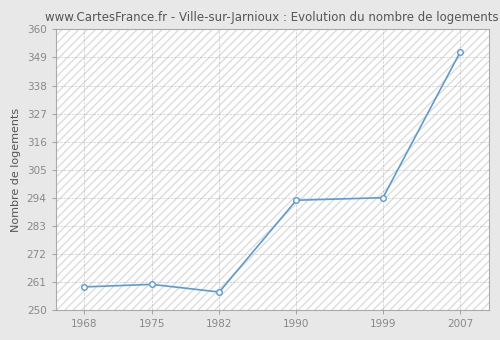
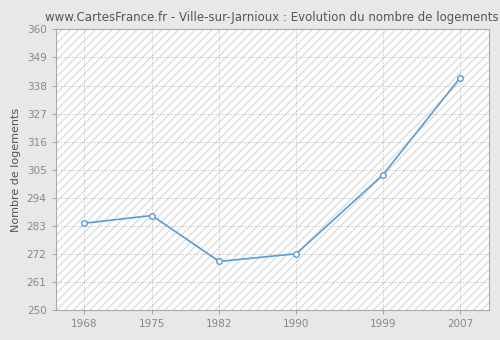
1968: 259 -> 284
1975: 260 -> 287
1982: 257 -> 269
1990: 293 -> 272
1999: 294 -> 303
2007: 351 -> 341
